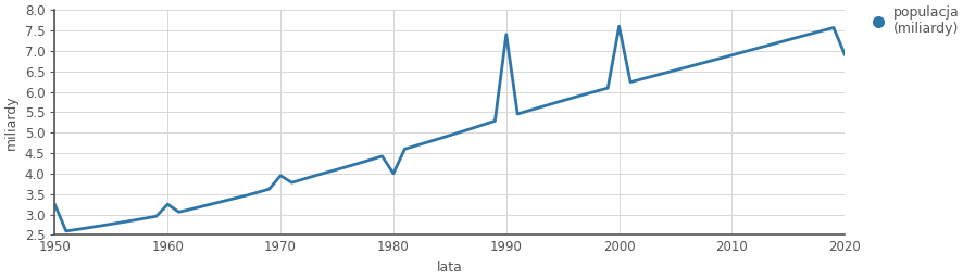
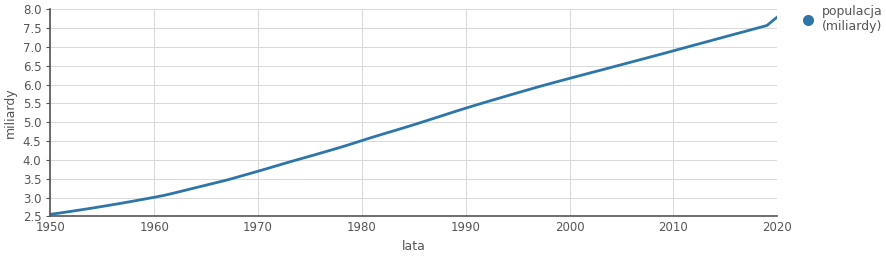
1950: 3.25 -> 2.56
1960: 3.25 -> 3.01
1970: 3.95 -> 3.70
1980: 4.00 -> 4.51
1990: 7.40 -> 5.37
2000: 7.60 -> 6.16
2020: 6.90 -> 7.79
